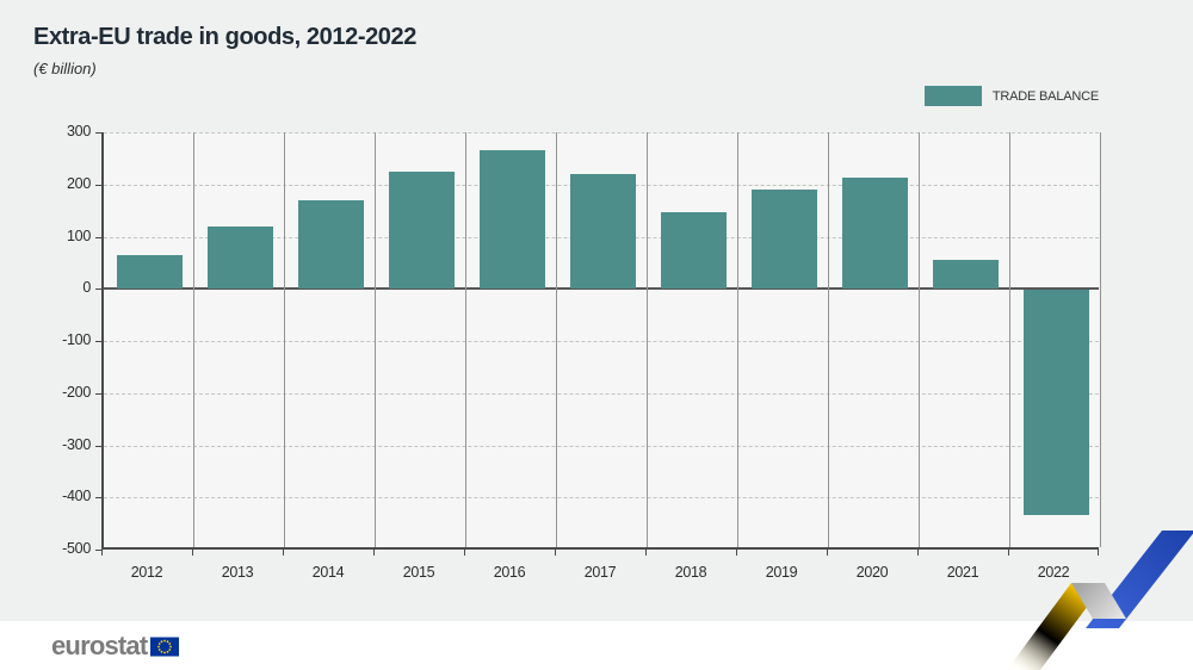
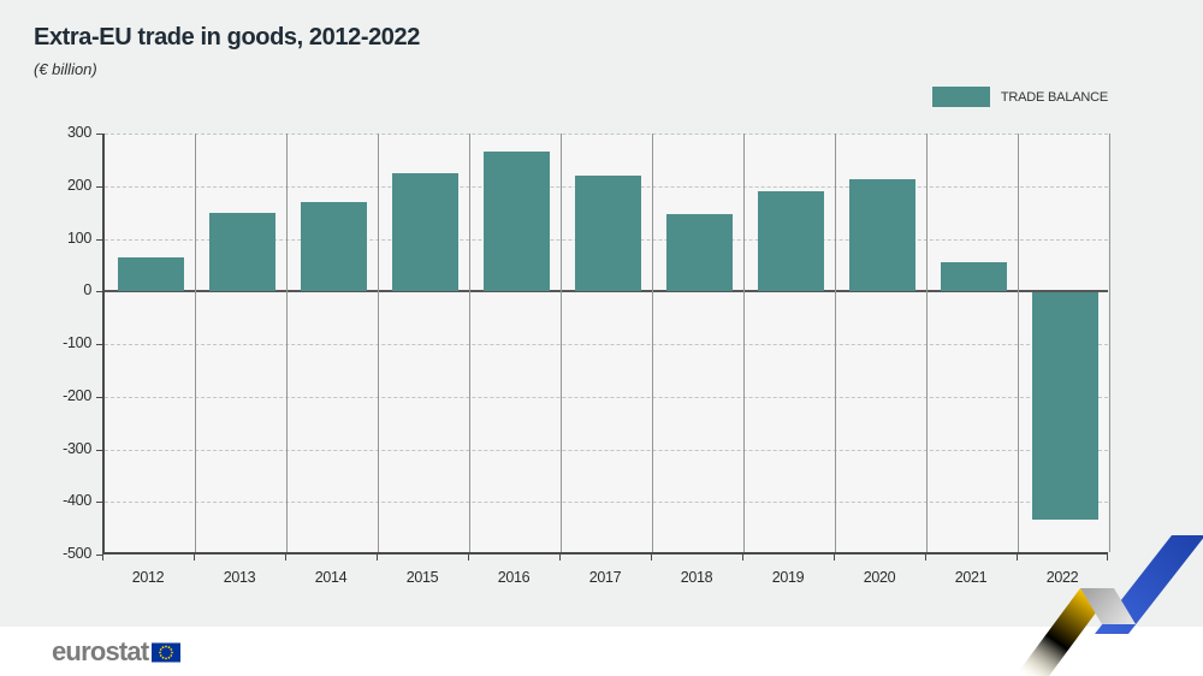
2013: 120 -> 150
